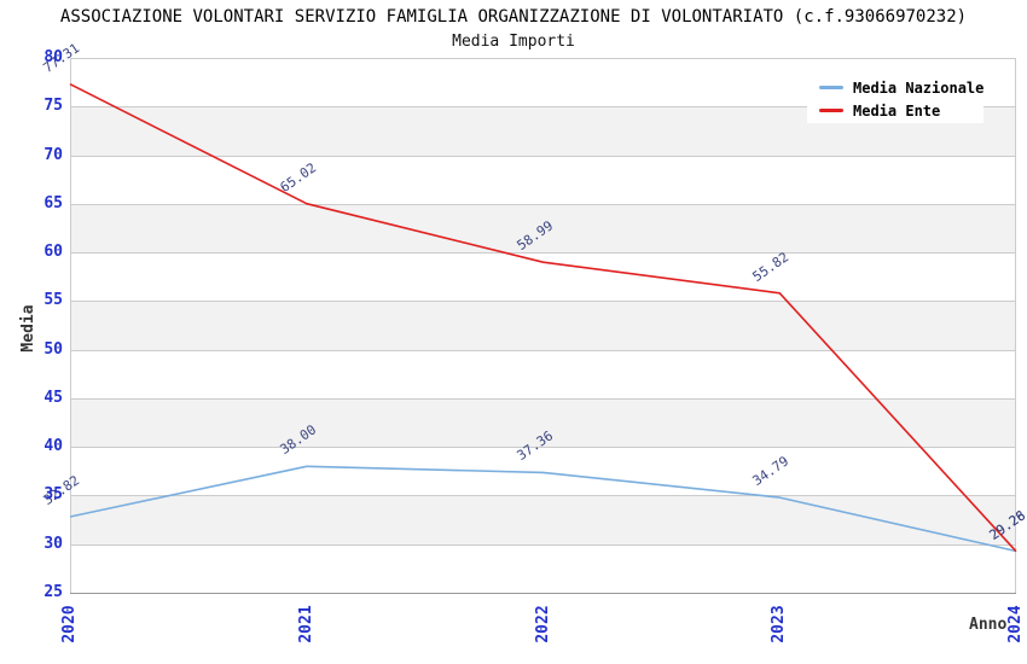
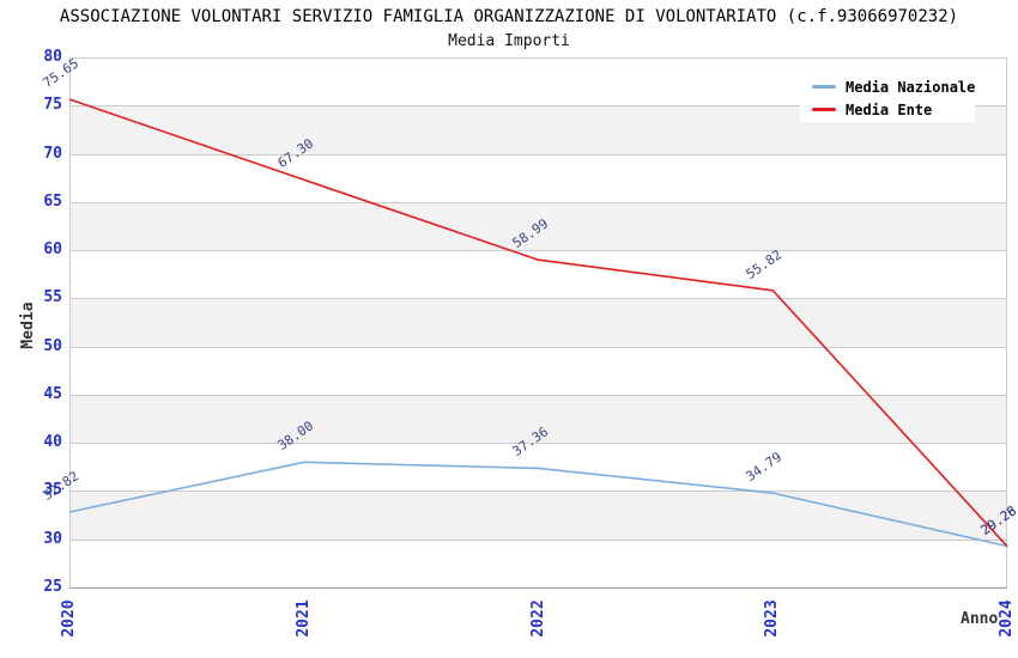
Media Ente/2020: 77.31 -> 75.65
Media Ente/2021: 65.02 -> 67.30
